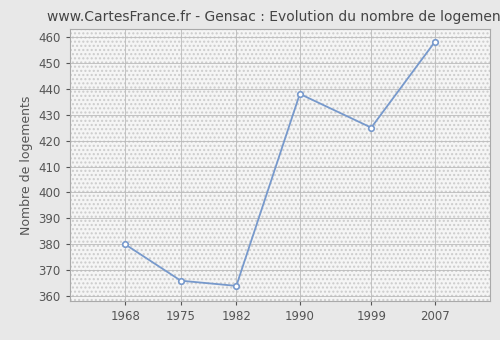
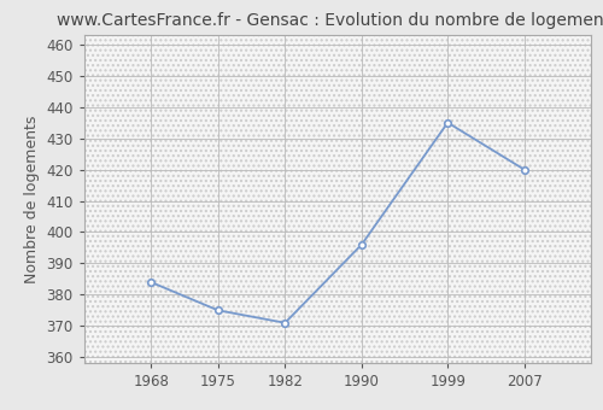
1968: 380 -> 384
1975: 366 -> 375
1982: 364 -> 371
1990: 438 -> 396
1999: 425 -> 435
2007: 458 -> 420
